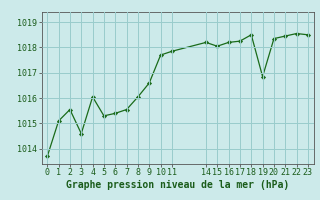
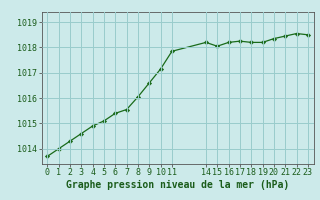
1: 1015.10 -> 1014.00
2: 1015.55 -> 1014.30
4: 1016.05 -> 1014.90
5: 1015.30 -> 1015.10
10: 1017.70 -> 1017.15
18: 1018.50 -> 1018.20
19: 1016.85 -> 1018.20
